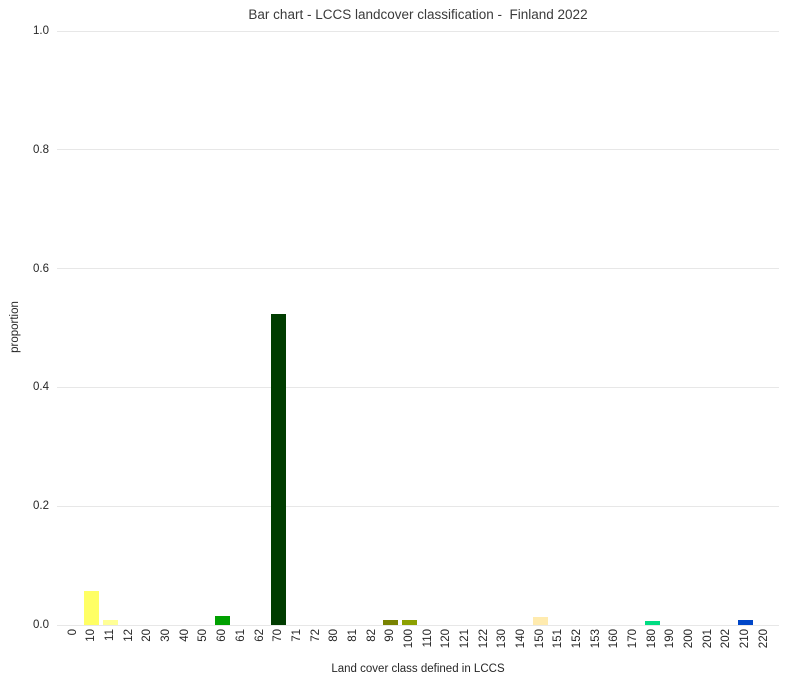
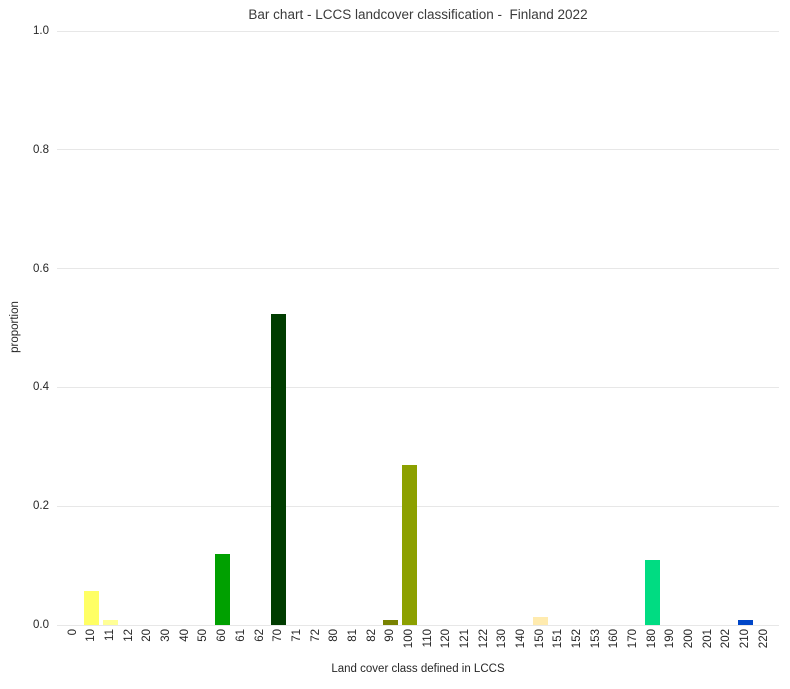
60: 0.02 -> 0.12
100: 0.01 -> 0.27
180: 0.01 -> 0.11
